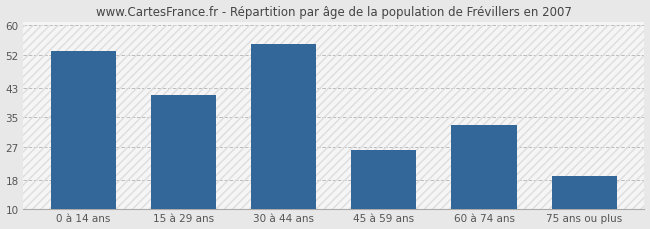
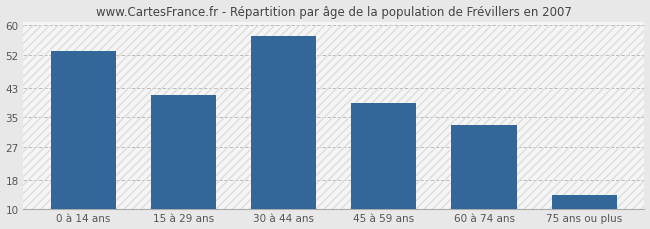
30 à 44 ans: 55 -> 57
45 à 59 ans: 26 -> 39
75 ans ou plus: 19 -> 14
